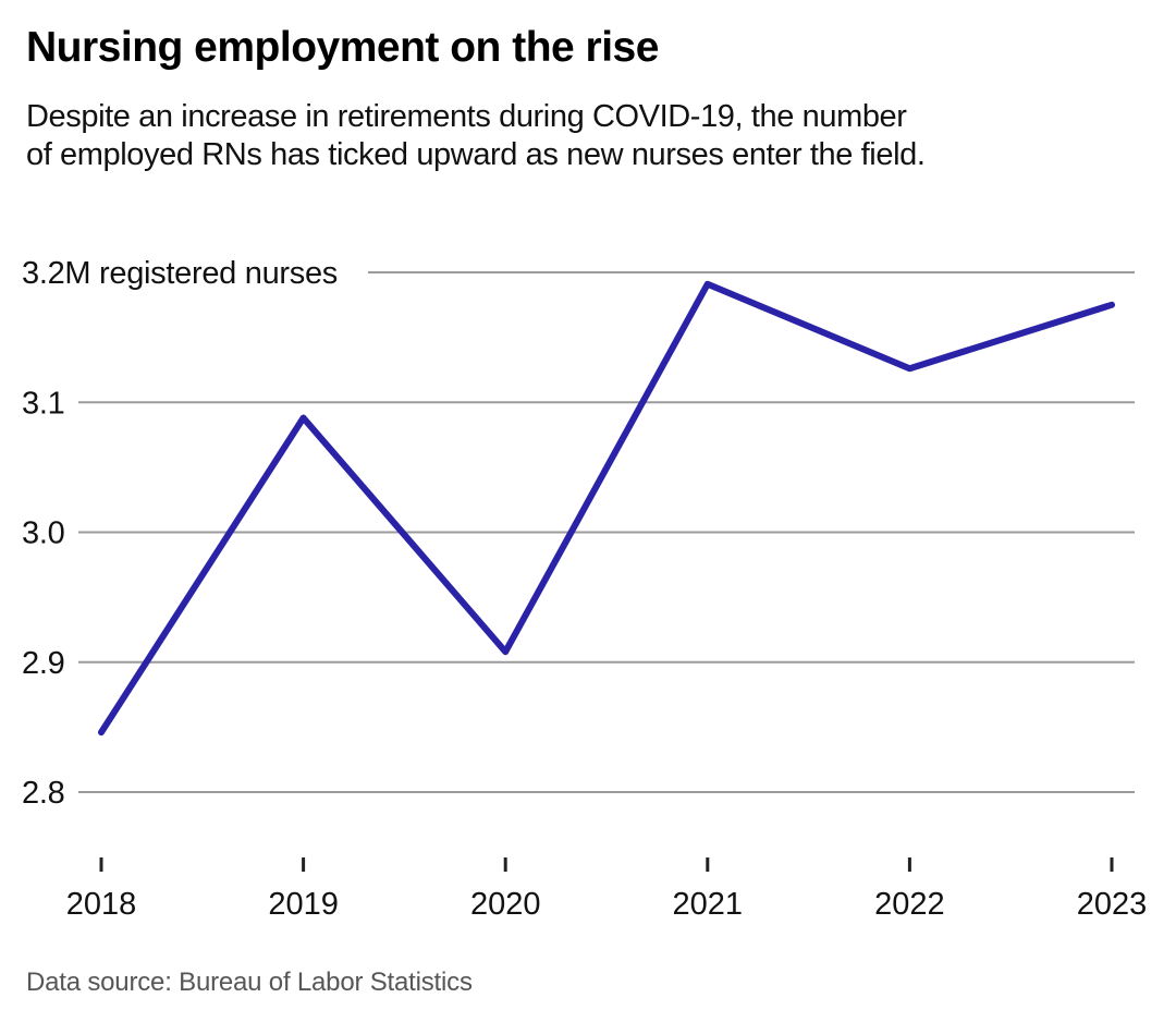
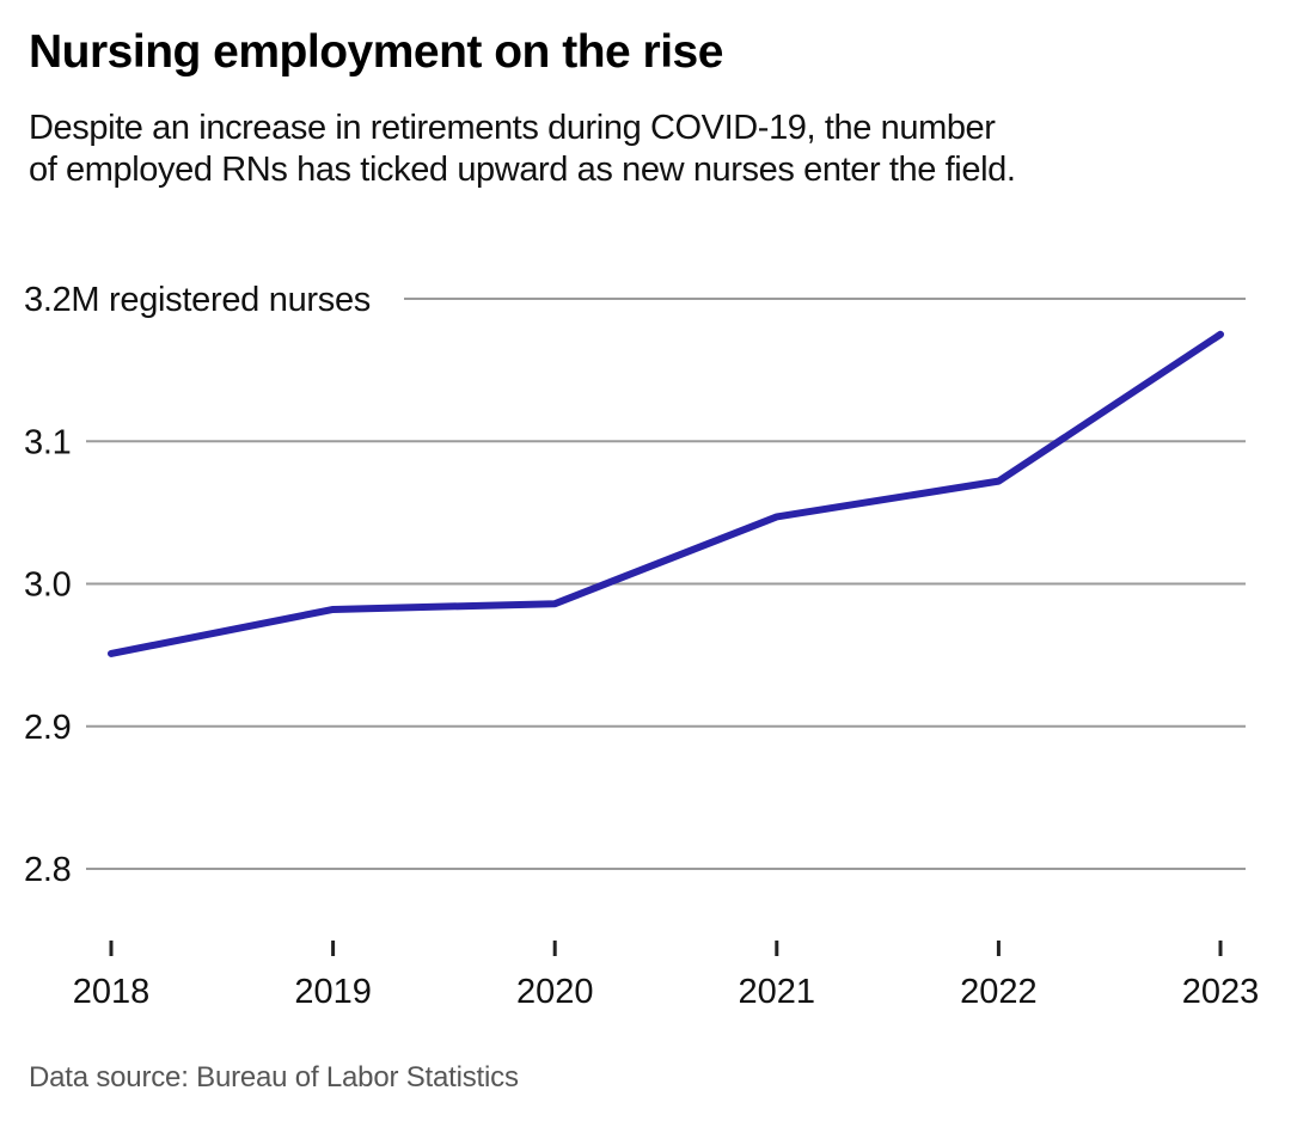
2018: 2.846 -> 2.951
2019: 3.088 -> 2.982
2020: 2.908 -> 2.986
2021: 3.191 -> 3.047
2022: 3.126 -> 3.072
